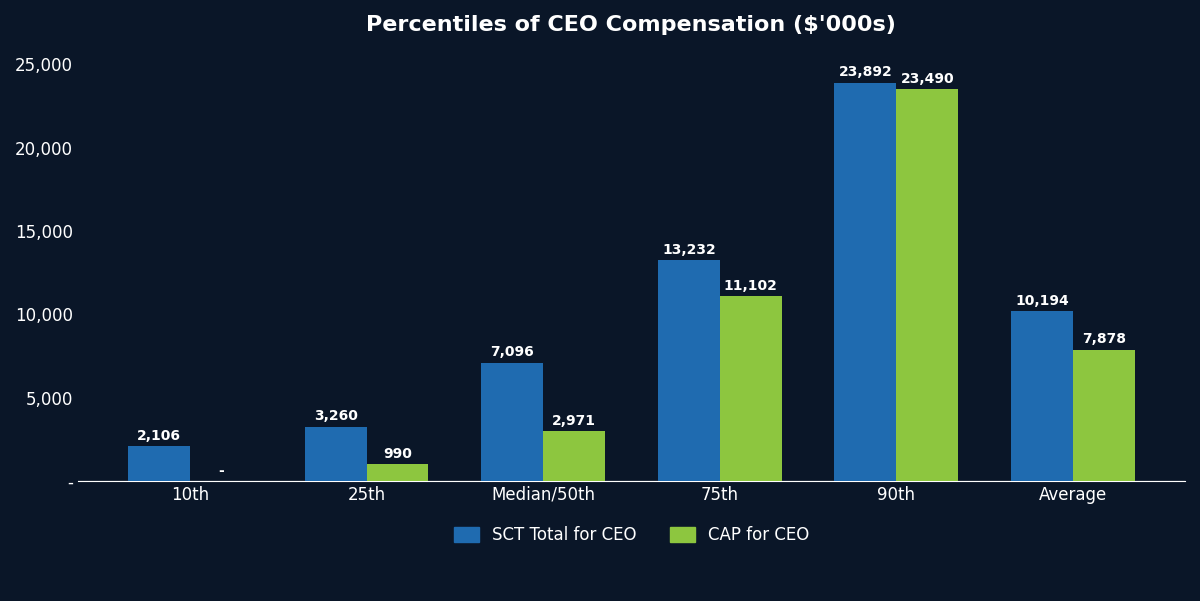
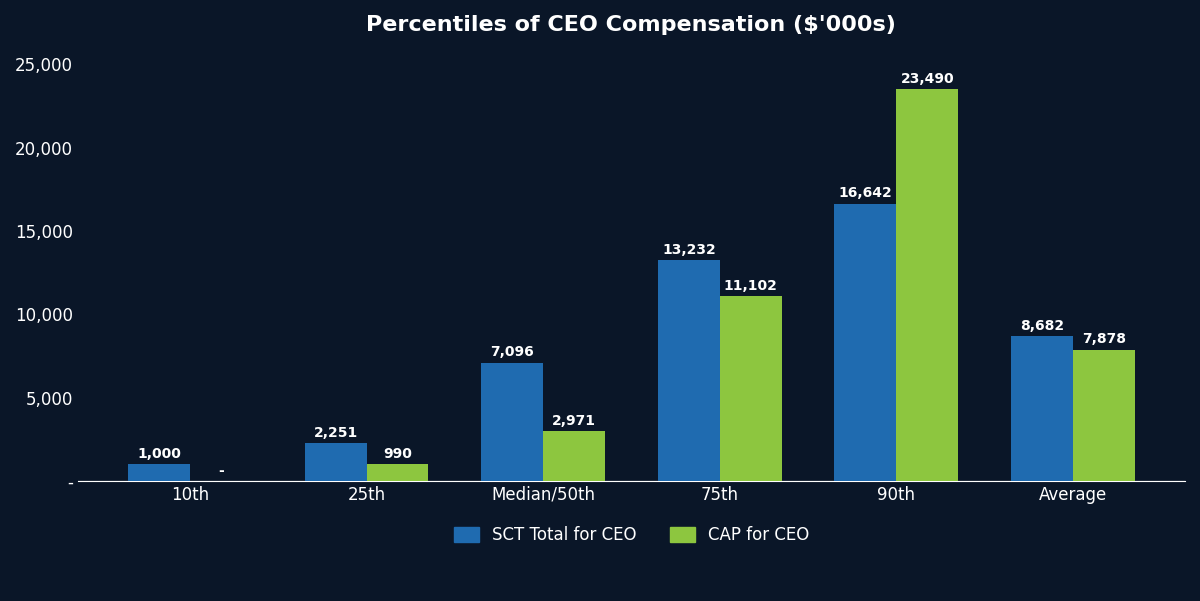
SCT Total for CEO/10th: 2,106 -> 1,000
SCT Total for CEO/25th: 3,260 -> 2,251
SCT Total for CEO/90th: 23,892 -> 16,642
SCT Total for CEO/Average: 10,194 -> 8,682
